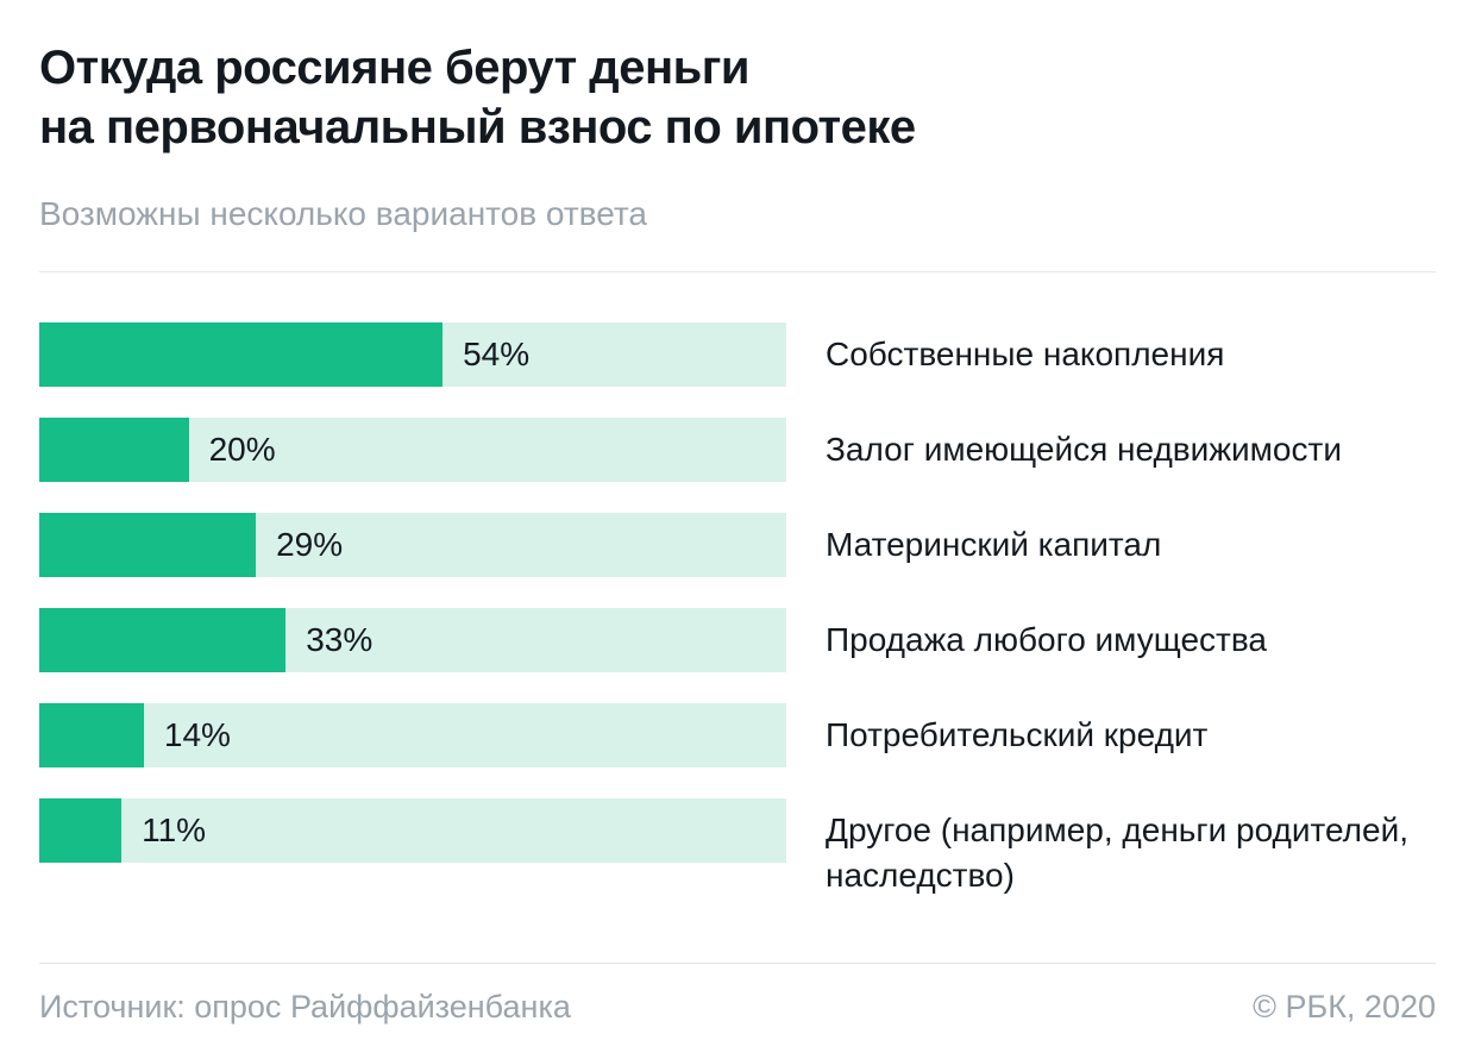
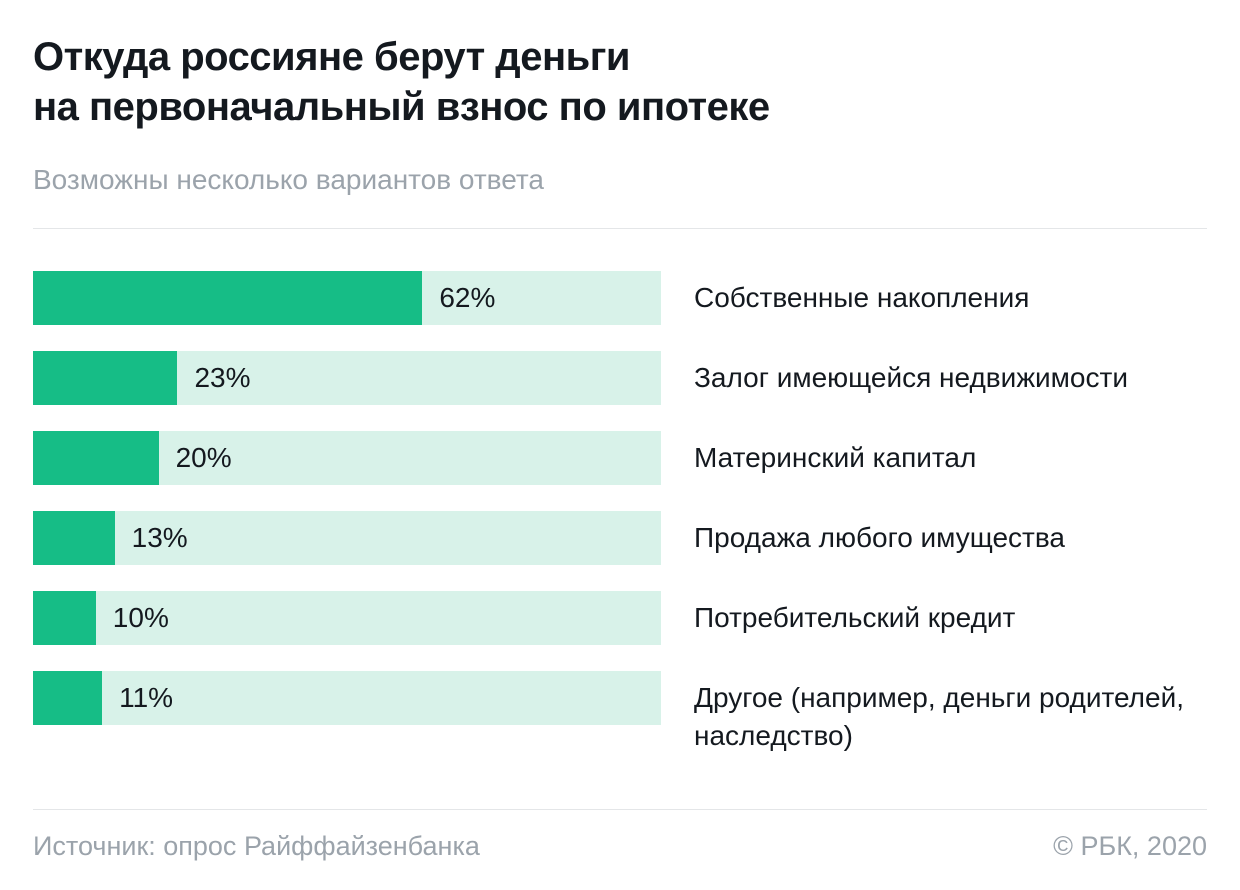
Собственные накопления: 54% -> 62%
Залог имеющейся недвижимости: 20% -> 23%
Материнский капитал: 29% -> 20%
Продажа любого имущества: 33% -> 13%
Потребительский кредит: 14% -> 10%
